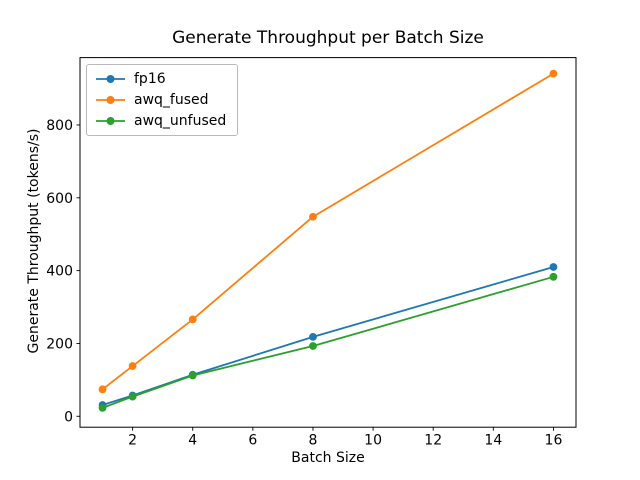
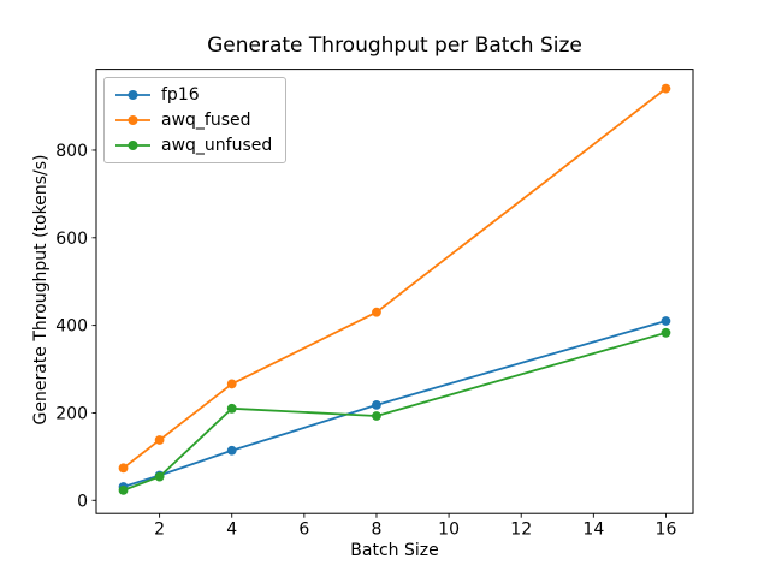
awq_unfused/4: 110 -> 210
awq_fused/8: 550 -> 430
